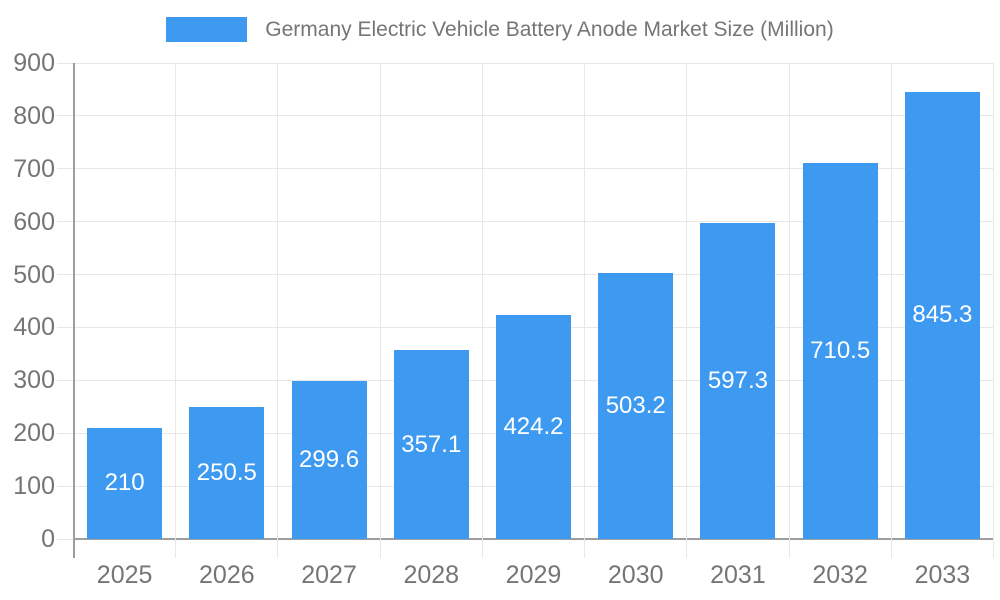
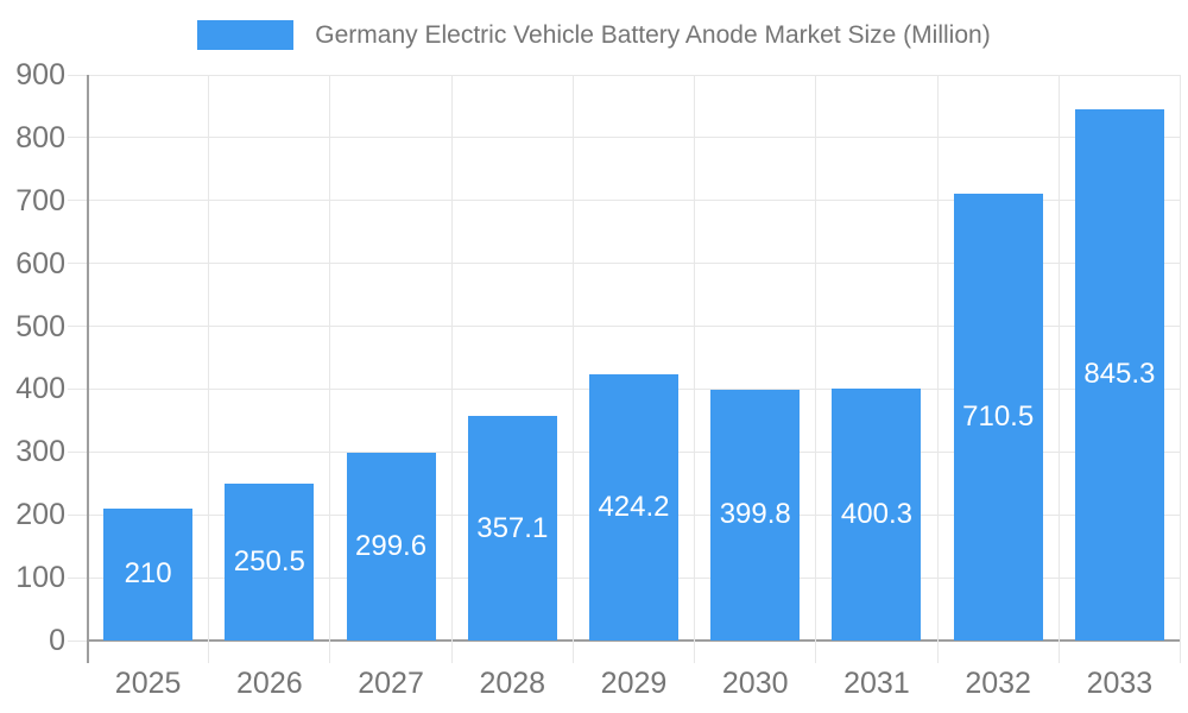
2030: 503.2 -> 399.8
2031: 597.3 -> 400.3
